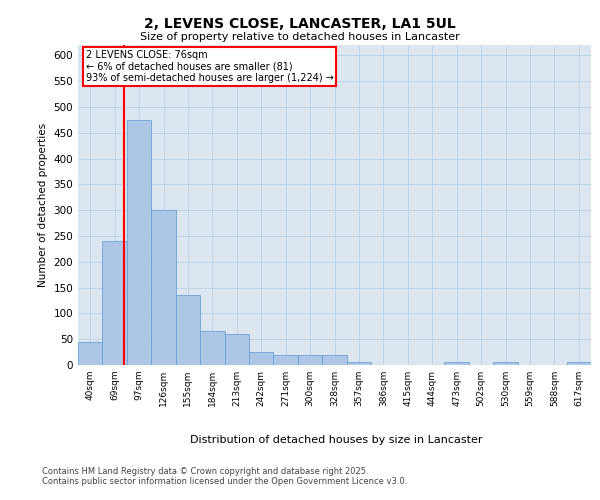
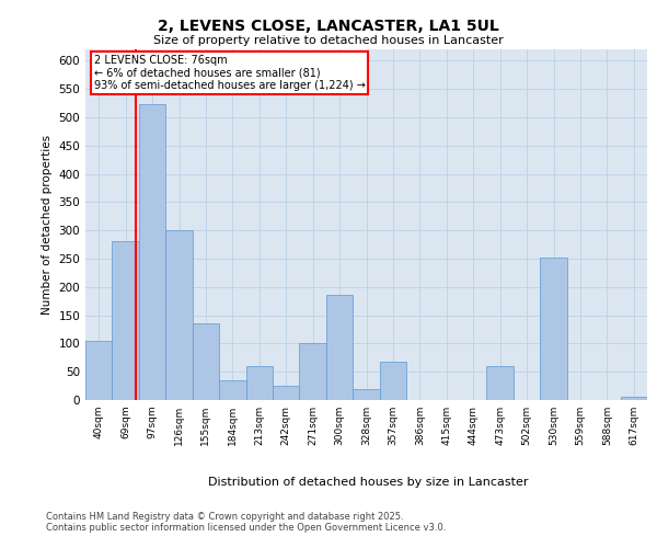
40sqm: 45 -> 104
69sqm: 240 -> 280
97sqm: 475 -> 524
184sqm: 65 -> 34
271sqm: 20 -> 100
300sqm: 20 -> 186
357sqm: 5 -> 68
473sqm: 5 -> 60
530sqm: 5 -> 252
